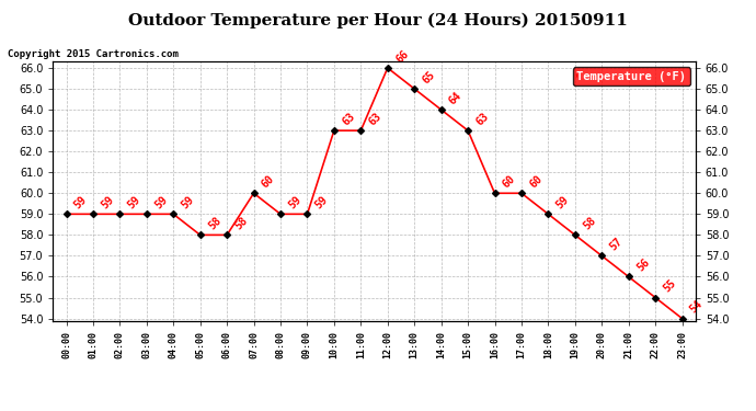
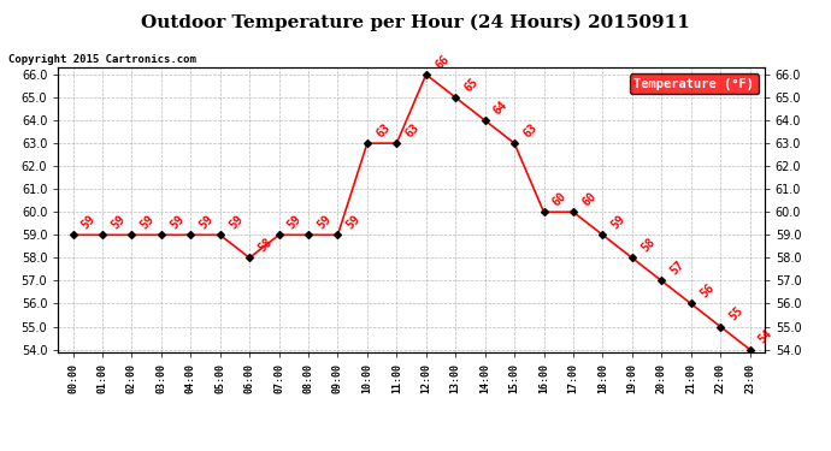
05:00: 58 -> 59
07:00: 60 -> 59
